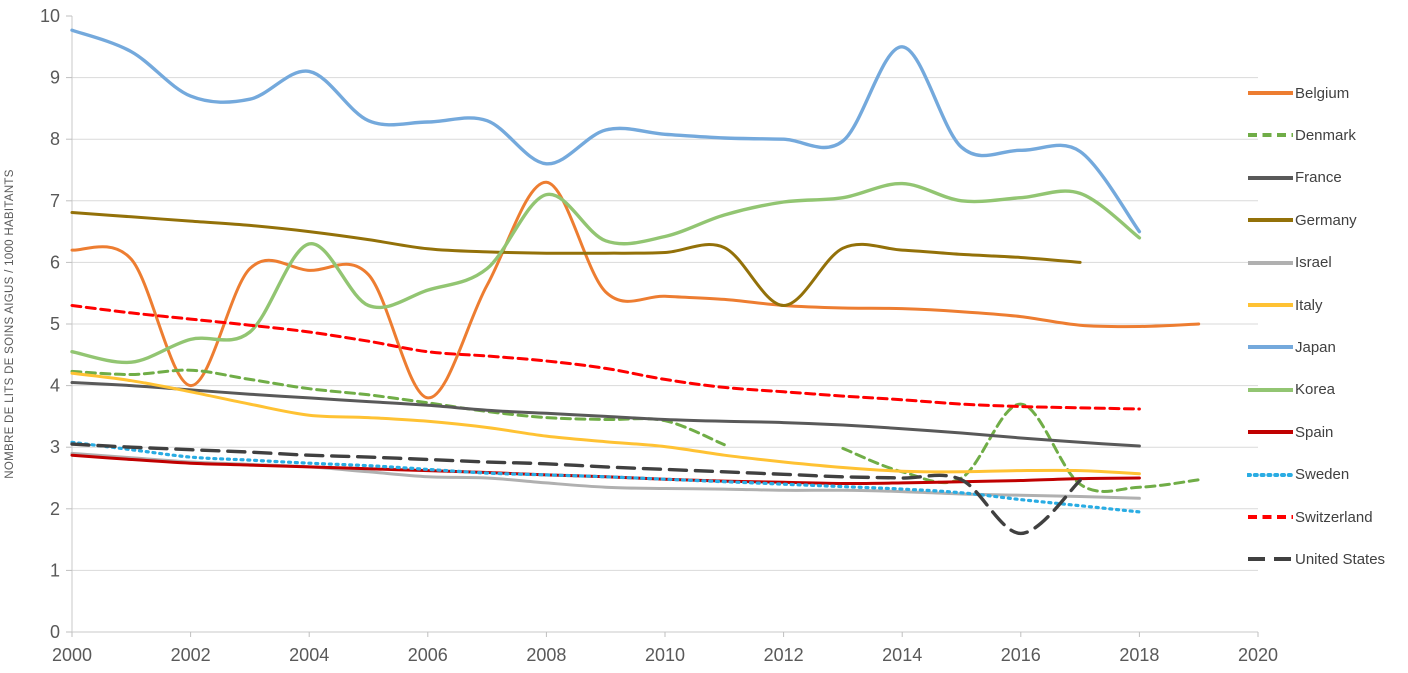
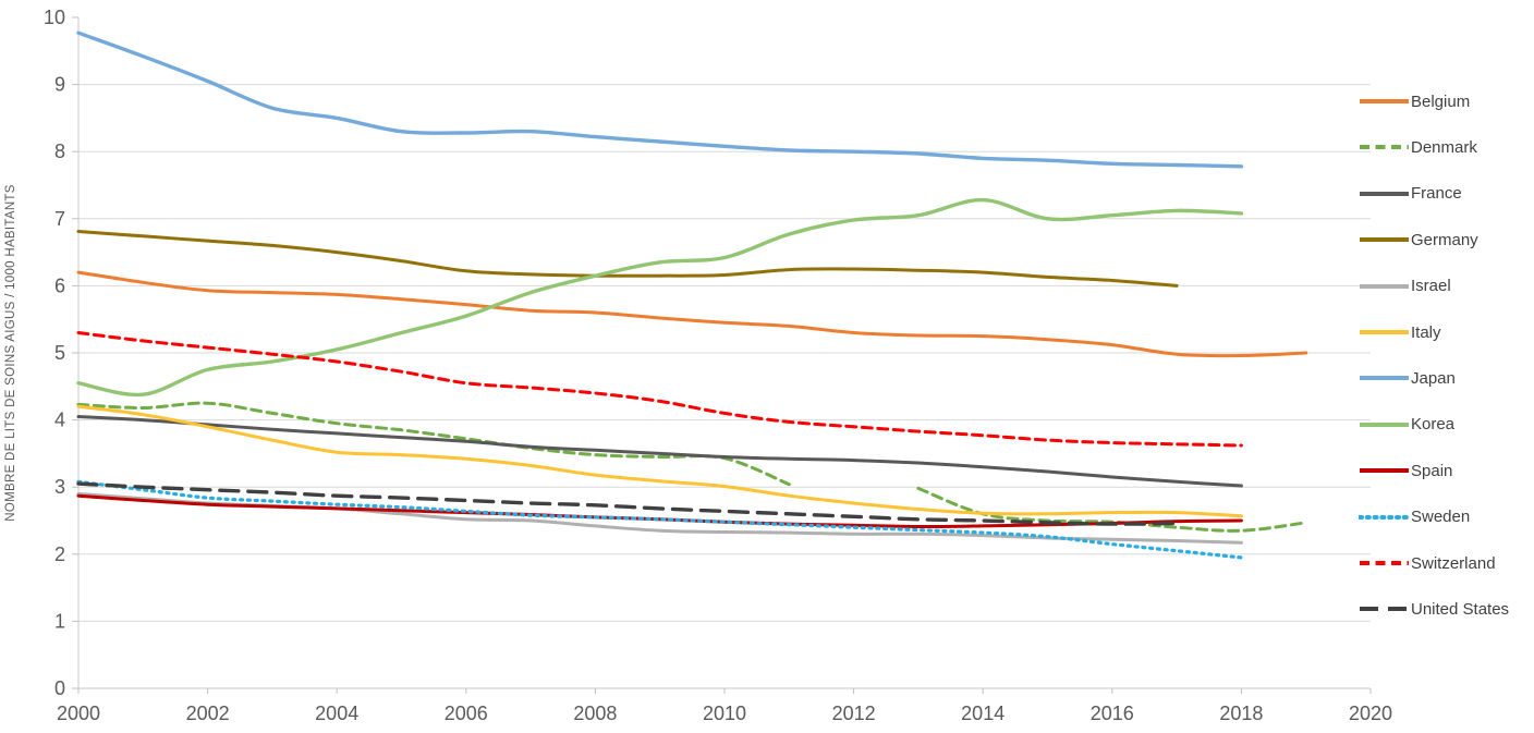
Belgium/2002: 4.0 -> 5.9
Japan/2002: 8.7 -> 9.1
Japan/2004: 9.1 -> 8.5
Korea/2004: 6.3 -> 5.0
Belgium/2006: 3.8 -> 5.7
Belgium/2008: 7.3 -> 5.6
Japan/2008: 7.6 -> 8.2
Korea/2008: 7.1 -> 6.2
Germany/2012: 5.3 -> 6.2
Japan/2014: 9.5 -> 7.9
Denmark/2016: 3.7 -> 2.5
United States/2016: 1.6 -> 2.5
Japan/2018: 6.5 -> 7.8
Korea/2018: 6.4 -> 7.1
